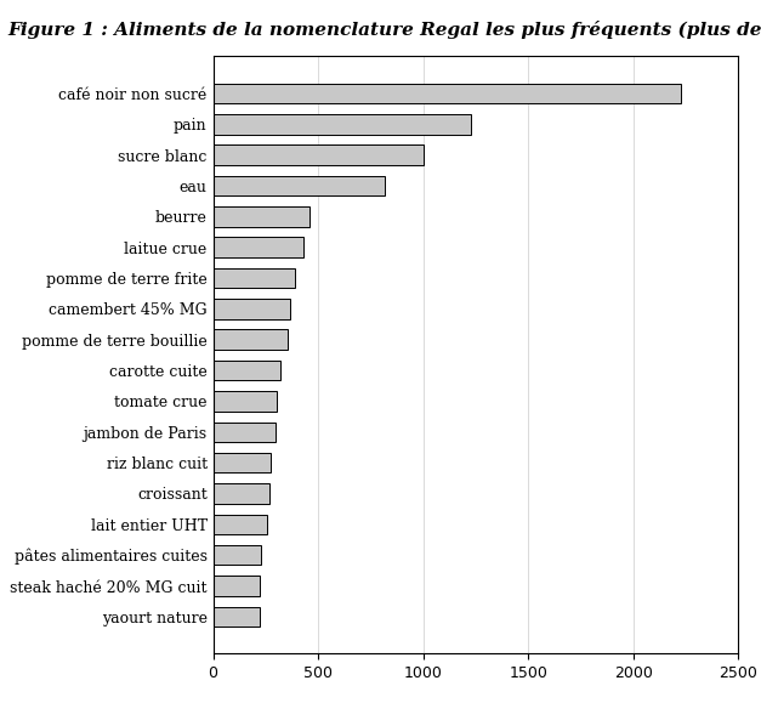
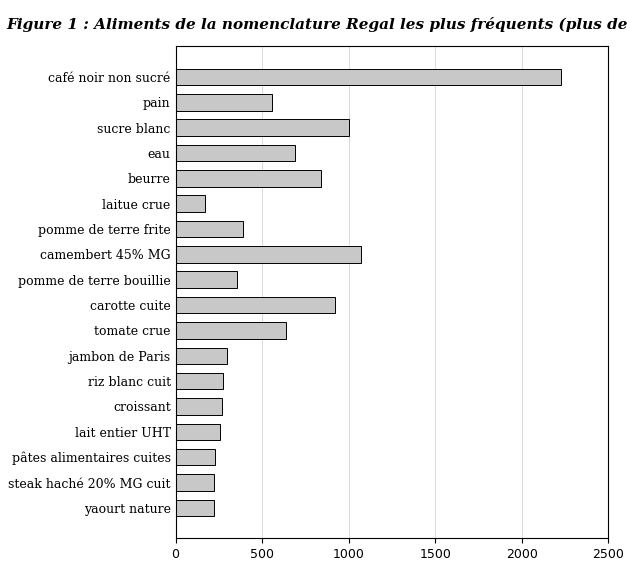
pain: 1230 -> 560
eau: 820 -> 690
beurre: 460 -> 840
laitue crue: 430 -> 170
camembert 45% MG: 360 -> 1070
carotte cuite: 320 -> 920
tomate crue: 300 -> 640
